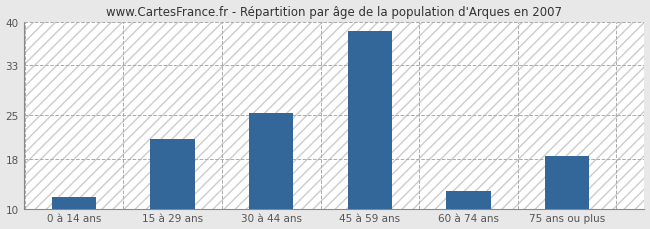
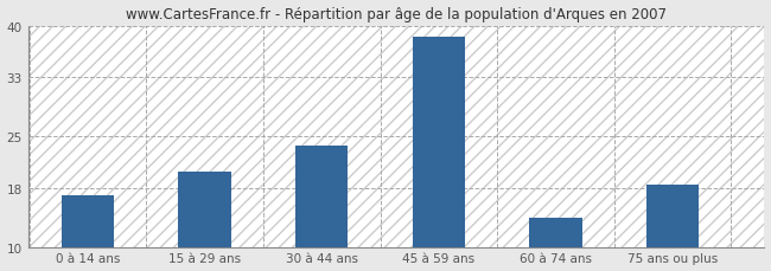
0 à 14 ans: 11.8 -> 17.0
15 à 29 ans: 21.2 -> 20.2
30 à 44 ans: 25.4 -> 23.7
60 à 74 ans: 12.8 -> 14.0
